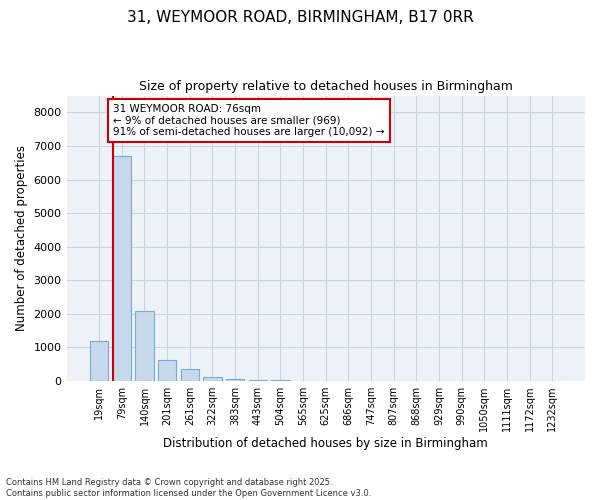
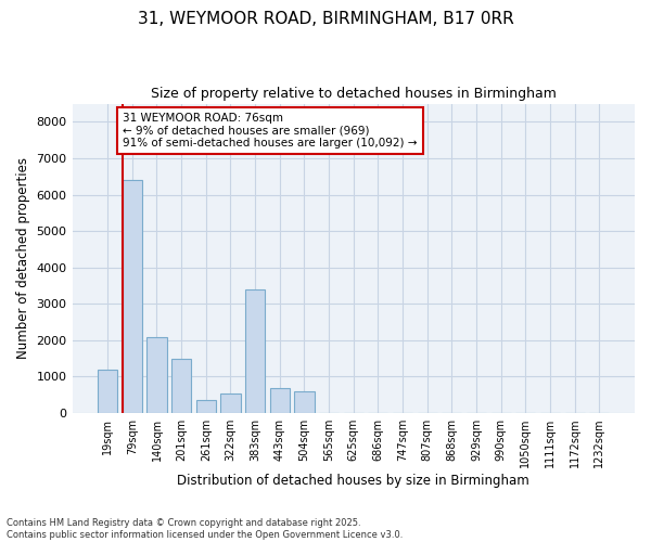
79sqm: 6700 -> 6400
201sqm: 620 -> 1500
322sqm: 130 -> 550
383sqm: 70 -> 3400
443sqm: 40 -> 700
504sqm: 20 -> 600
